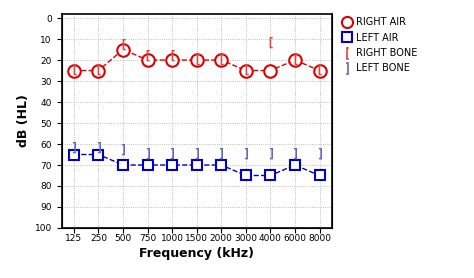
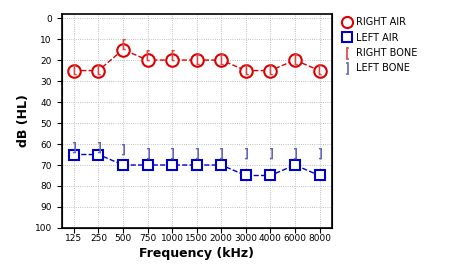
RIGHT BONE/4000: 12 -> 25
